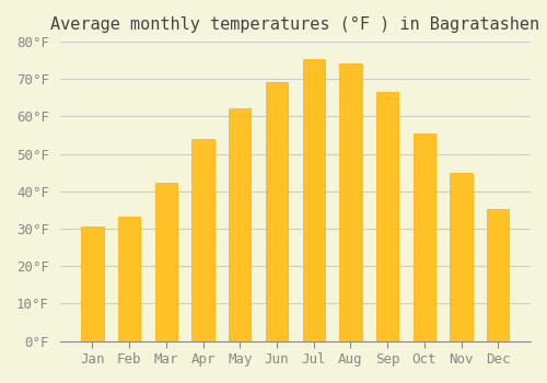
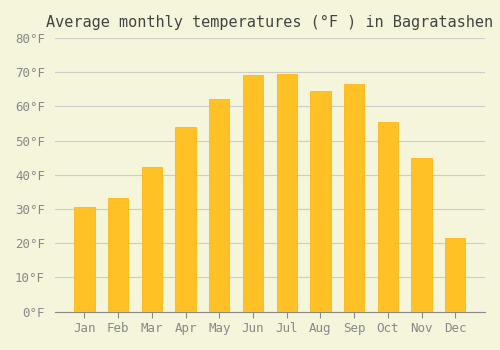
Jul: 75.5°F -> 69.5°F
Aug: 74.1°F -> 64.5°F
Dec: 35.3°F -> 21.5°F
